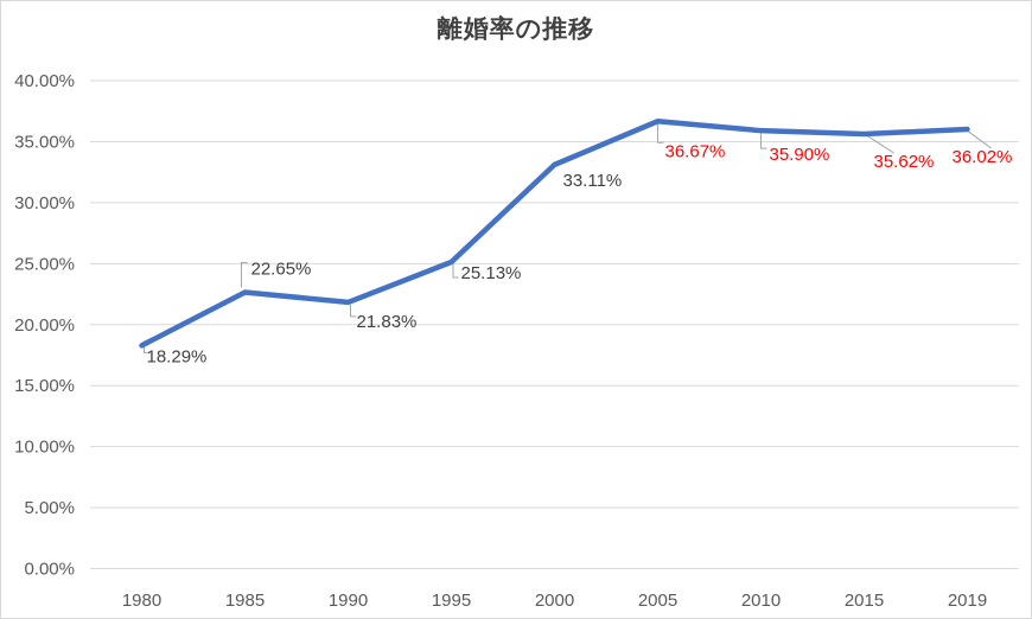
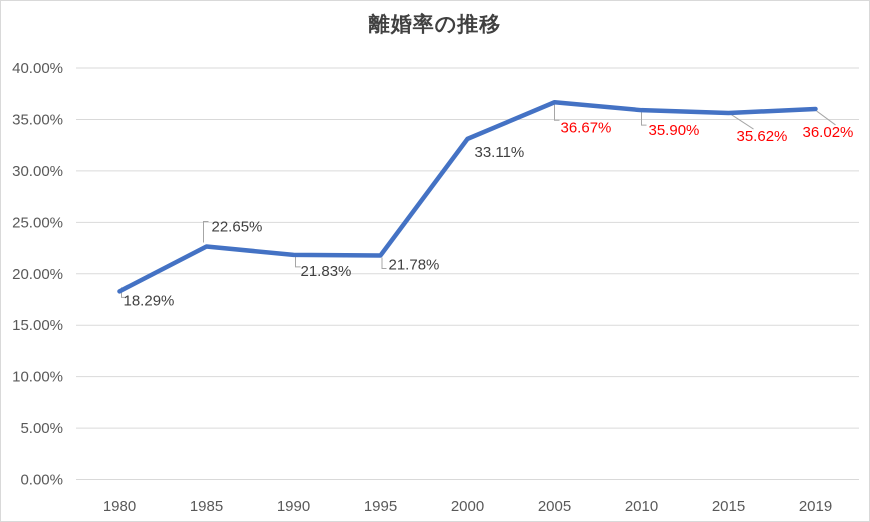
1995: 25.13% -> 21.78%
